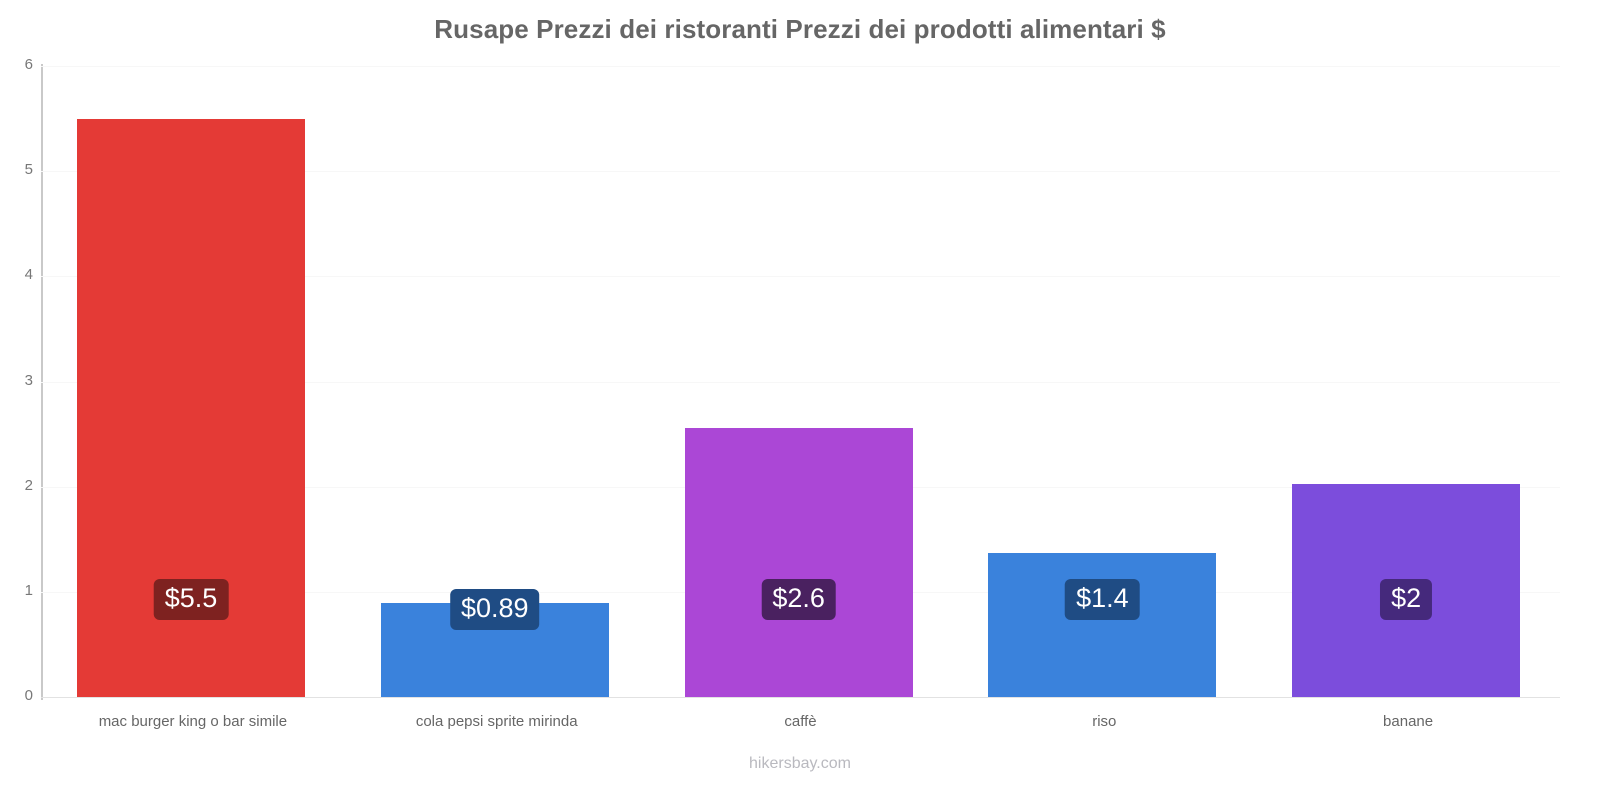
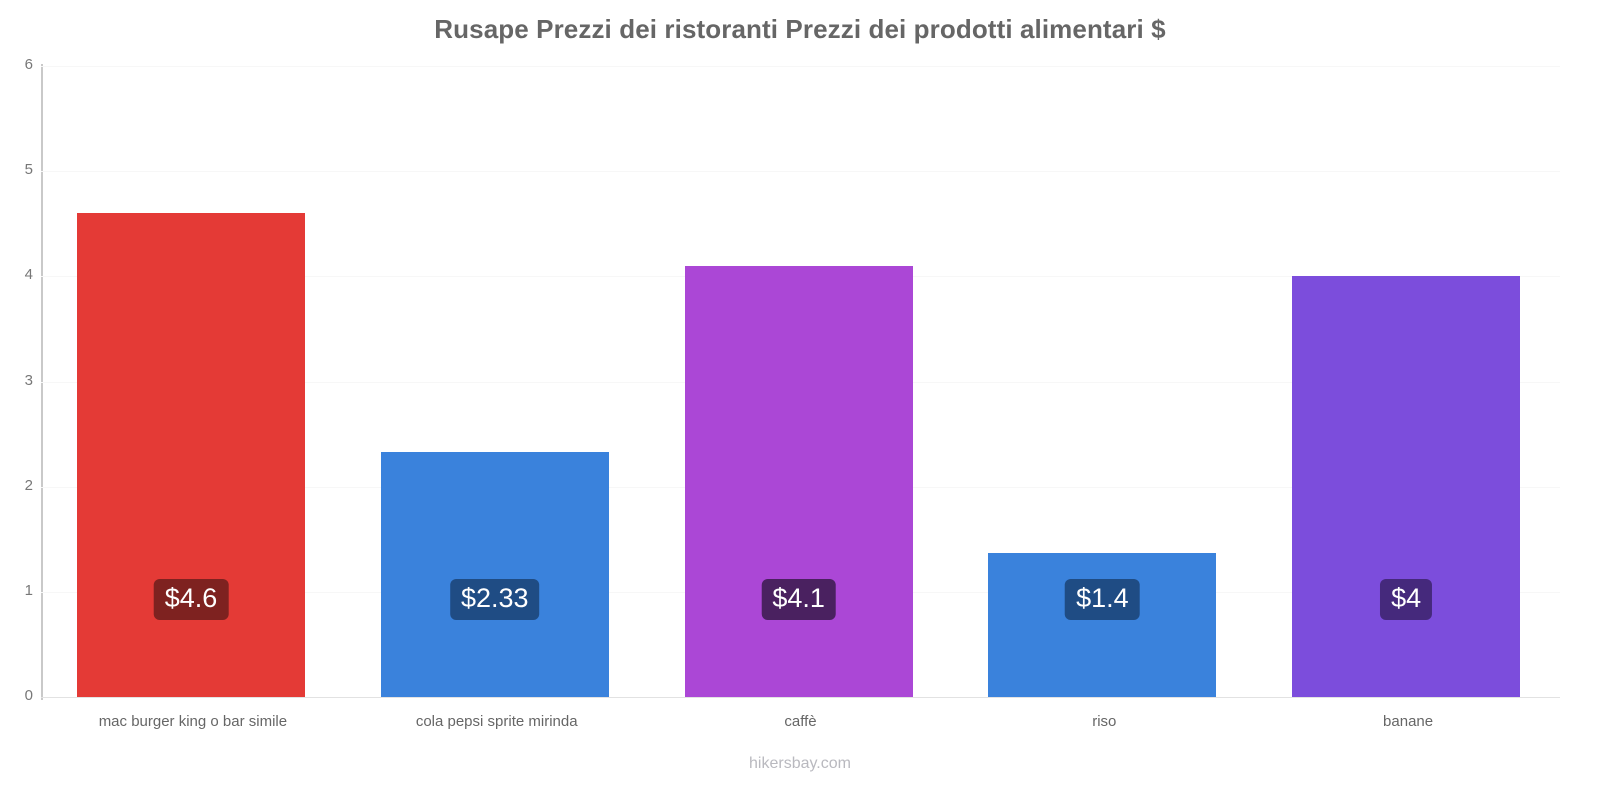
mac burger king o bar simile: $5.5 -> $4.6
cola pepsi sprite mirinda: $0.89 -> $2.33
caffè: $2.6 -> $4.1
banane: $2 -> $4
